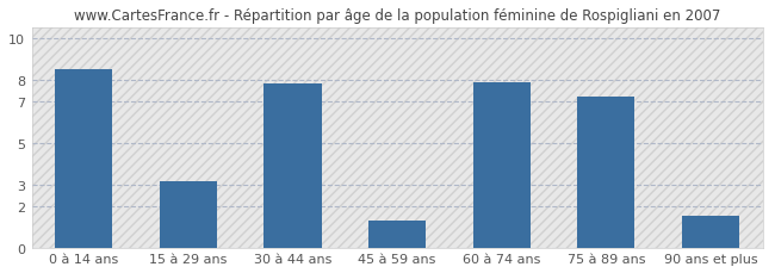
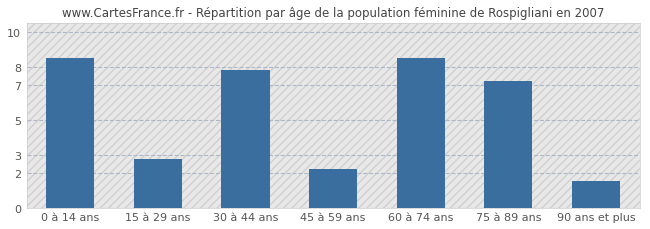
15 à 29 ans: 3.2 -> 2.8
45 à 59 ans: 1.3 -> 2.2
60 à 74 ans: 7.9 -> 8.5
